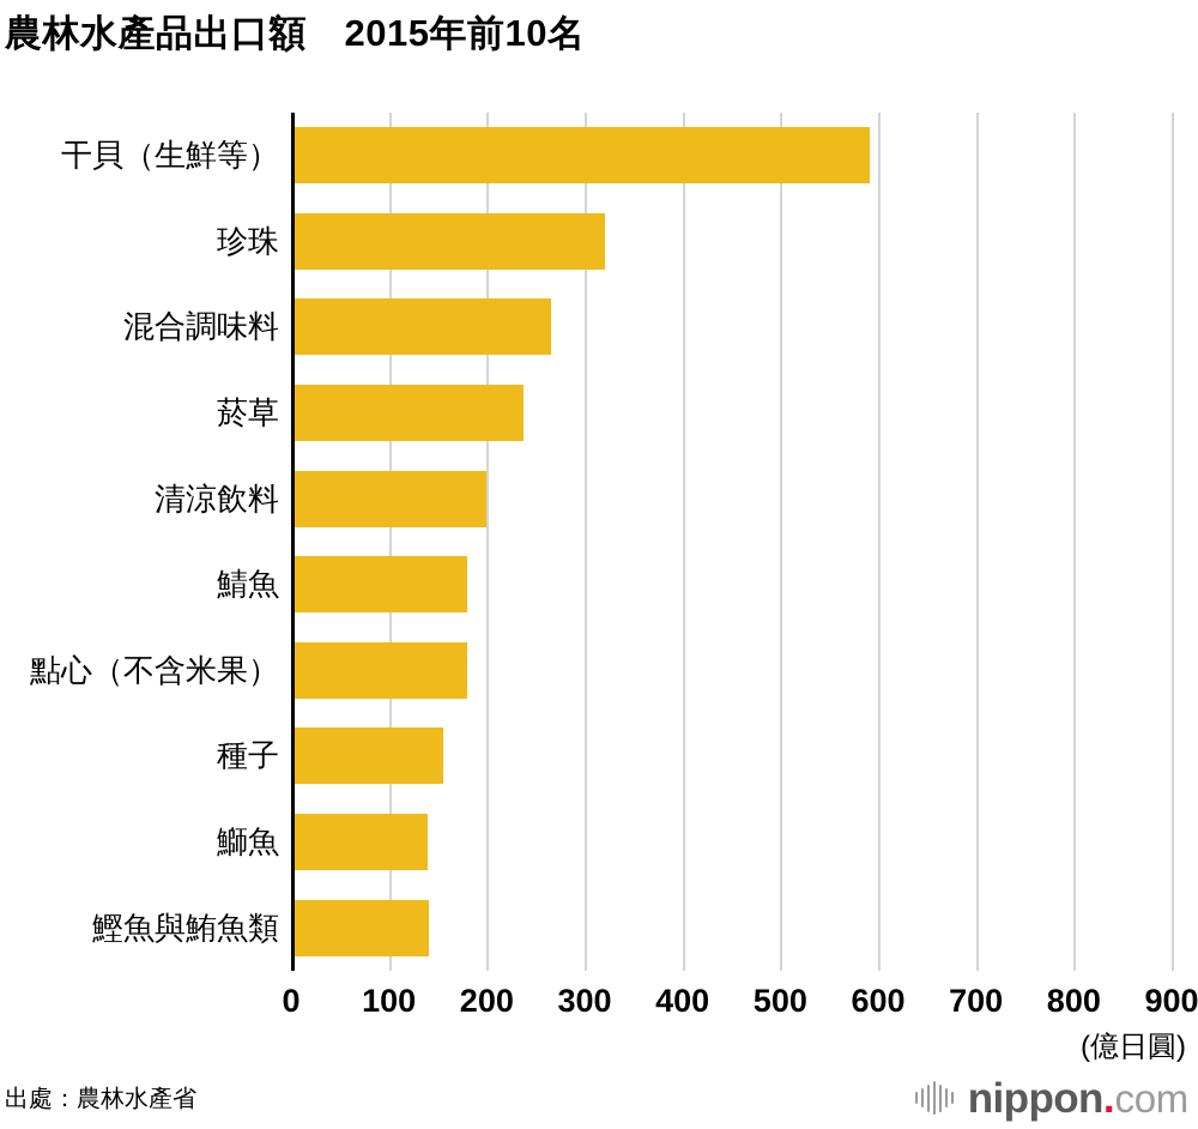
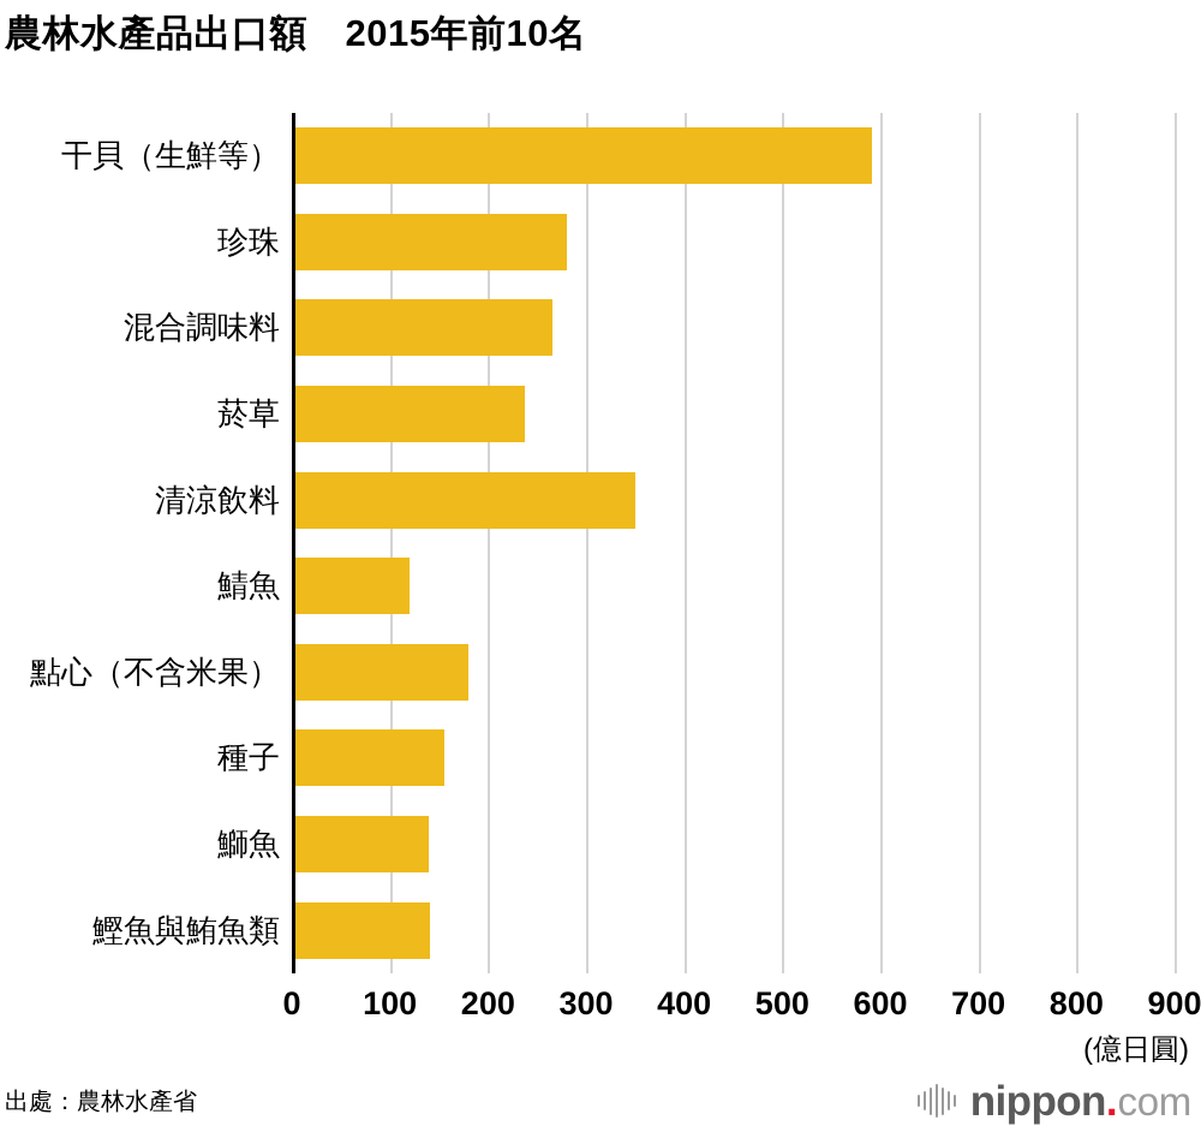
珍珠: 320 -> 280
清涼飲料: 200 -> 350
鯖魚: 180 -> 120
